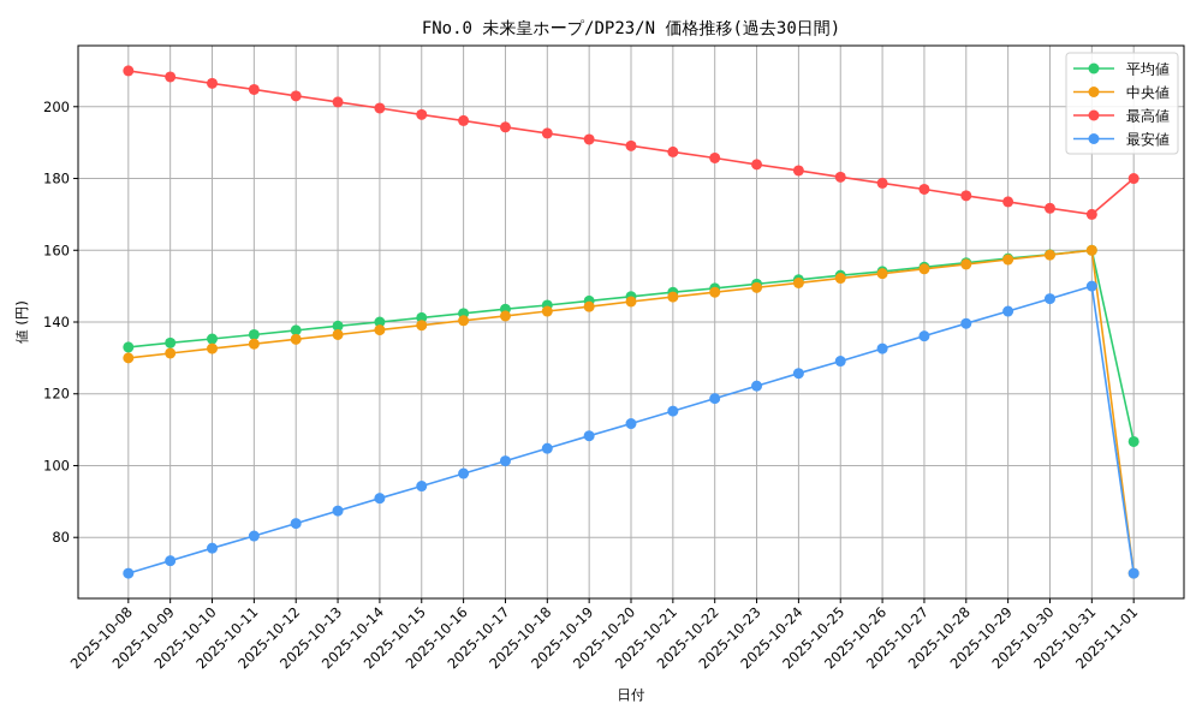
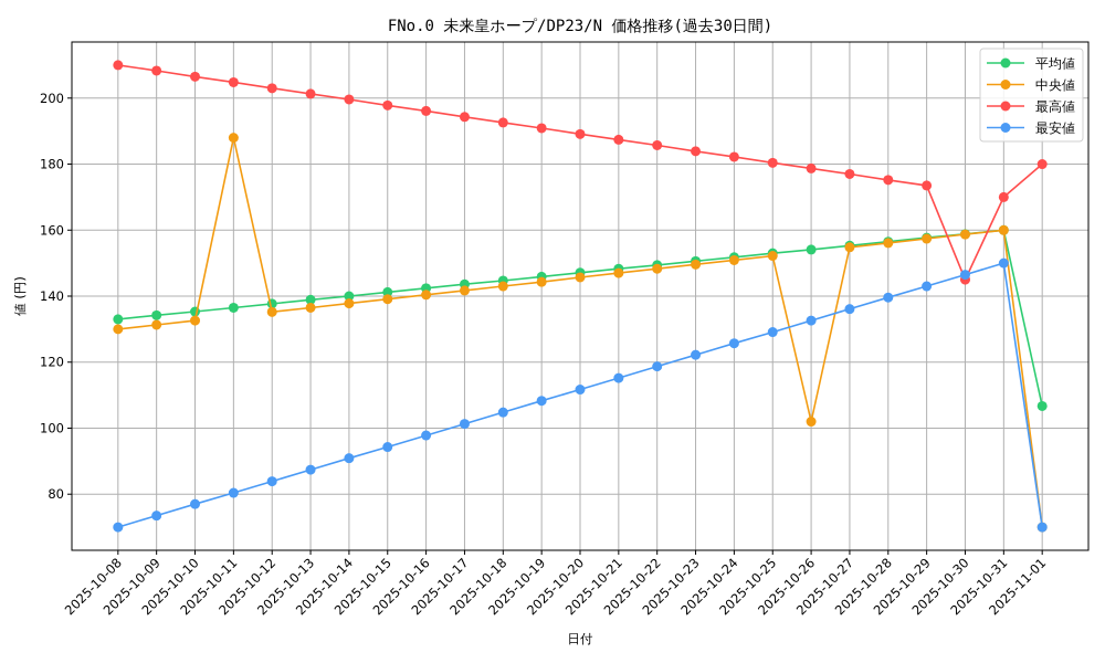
中央値/2025-10-11: 134 -> 188
中央値/2025-10-26: 154 -> 102
最高値/2025-10-30: 172 -> 145
